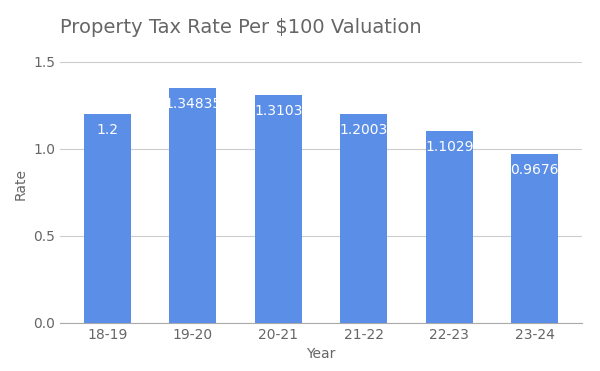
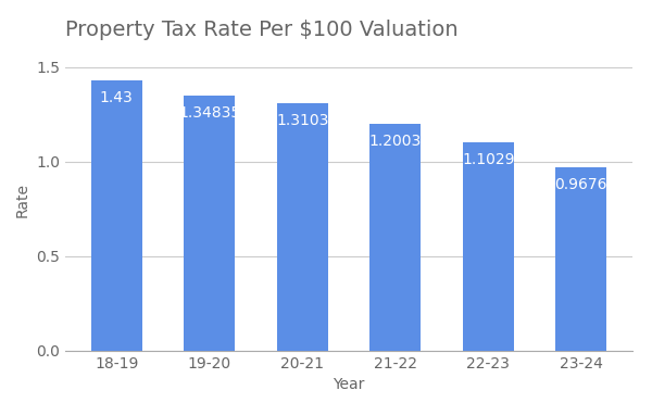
18-19: 1.2 -> 1.43
